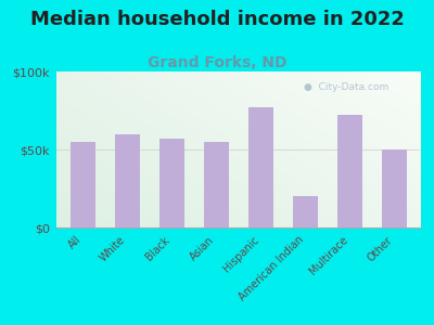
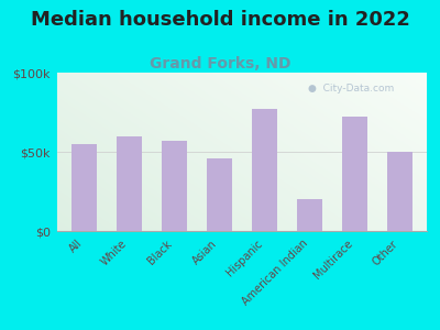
Asian: $55k -> $46k
